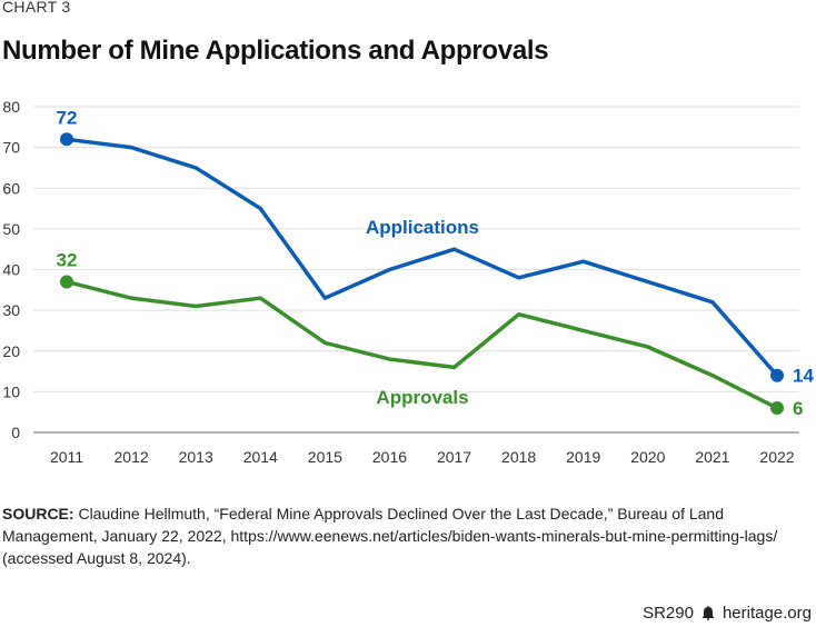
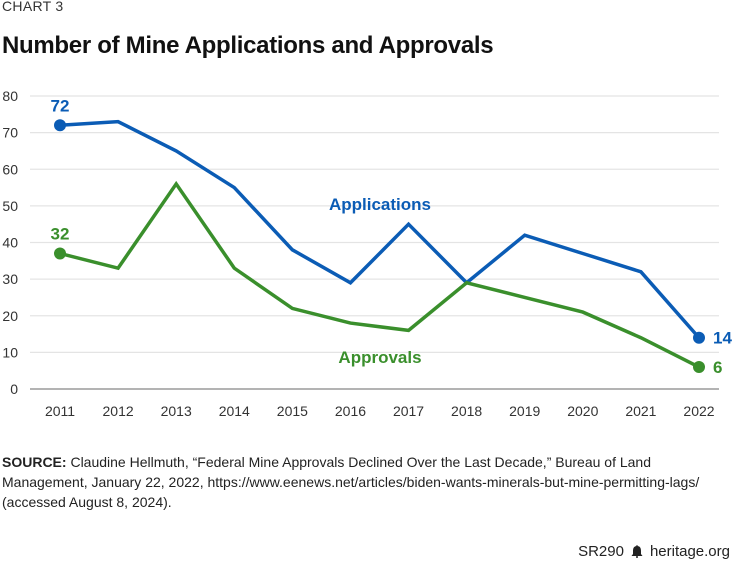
Applications/2012: 70 -> 73
Approvals/2013: 31 -> 56
Applications/2015: 33 -> 38
Applications/2016: 40 -> 29
Applications/2018: 38 -> 29
